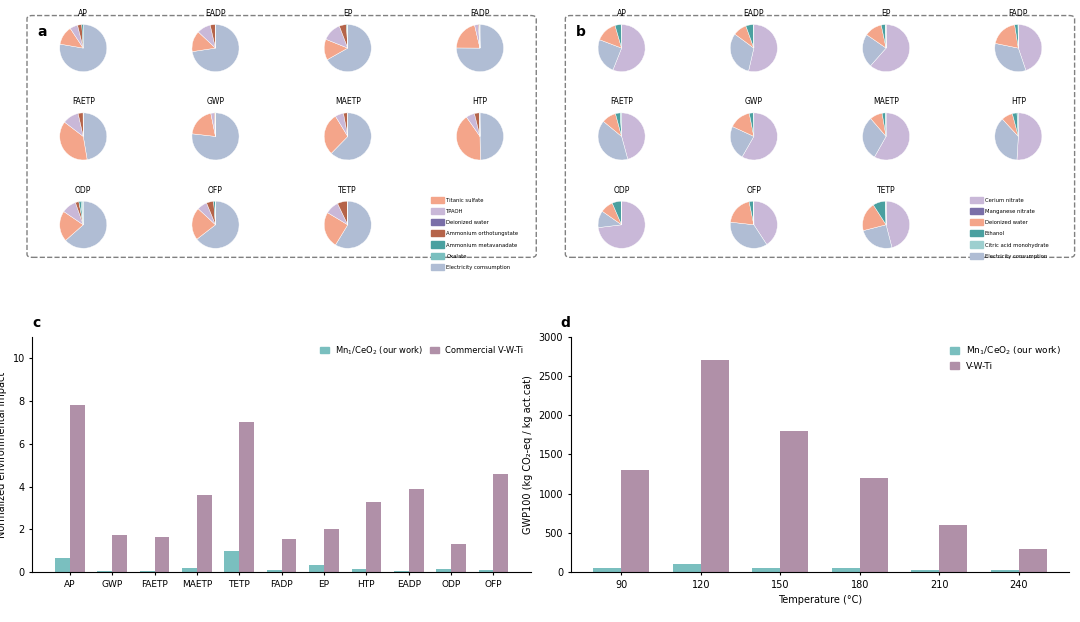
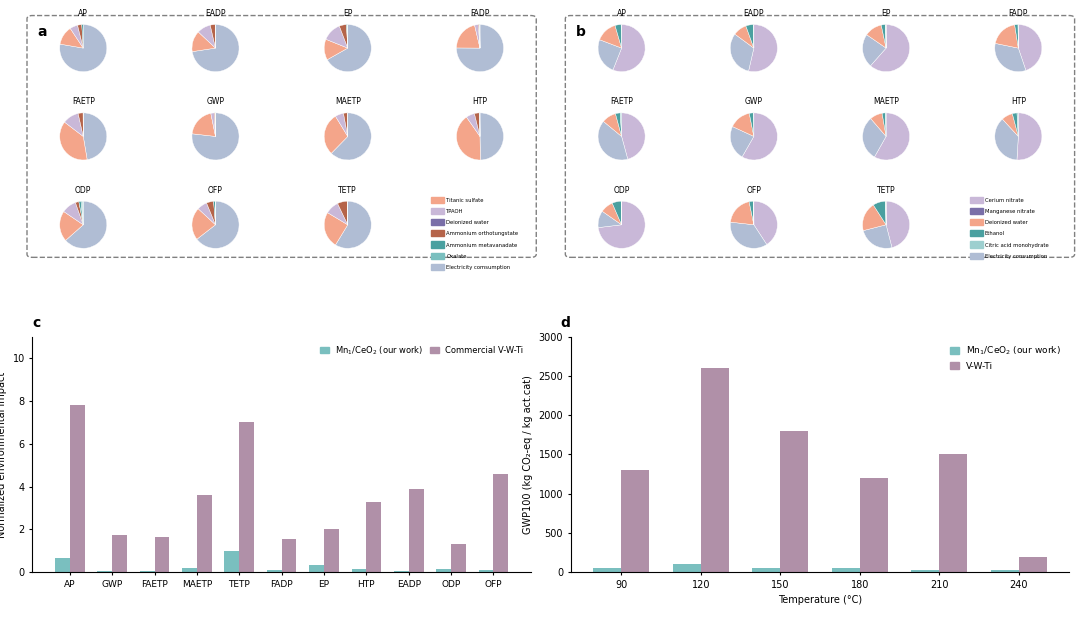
V-W-Ti/120: 2700 -> 2600
V-W-Ti/210: 600 -> 1500
V-W-Ti/240: 300 -> 200
